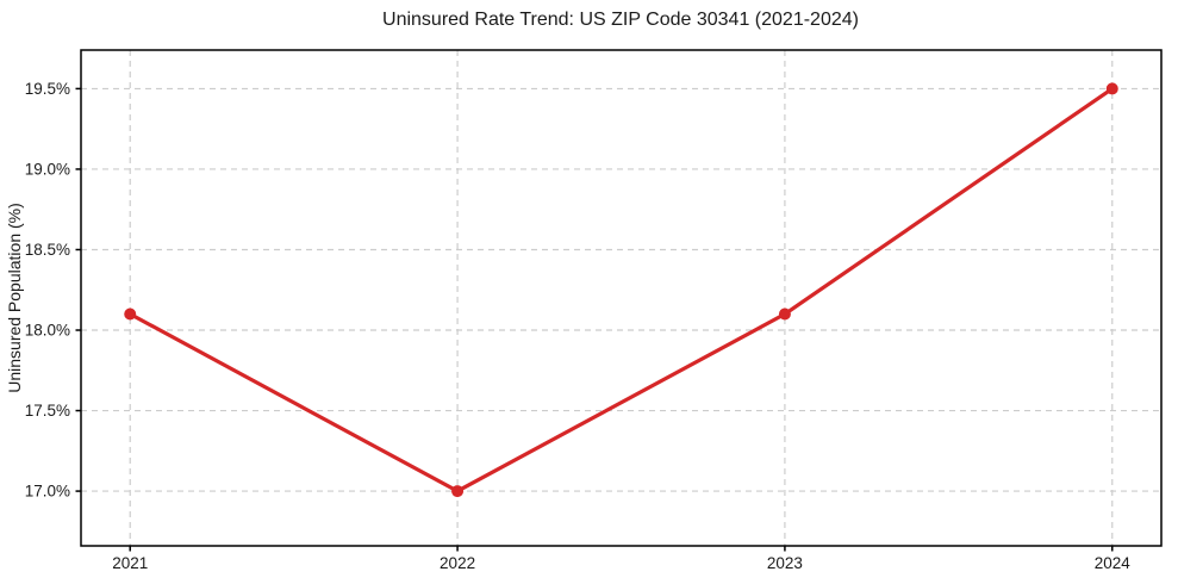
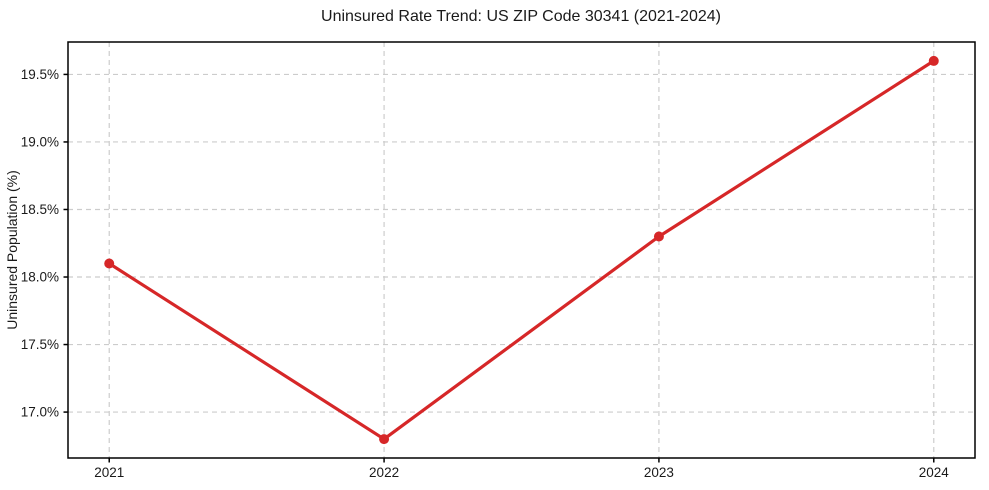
2022: 17.0% -> 16.8%
2023: 18.1% -> 18.3%
2024: 19.5% -> 19.6%
